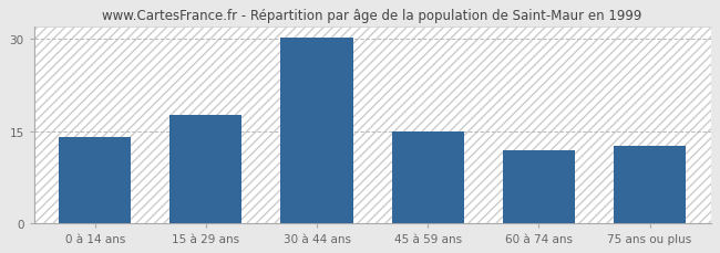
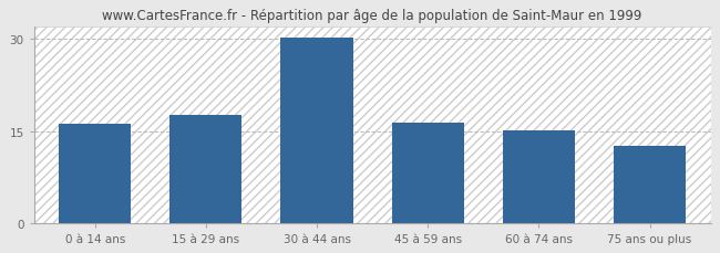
0 à 14 ans: 14.0 -> 16.2
45 à 59 ans: 15.0 -> 16.3
60 à 74 ans: 11.8 -> 15.1
